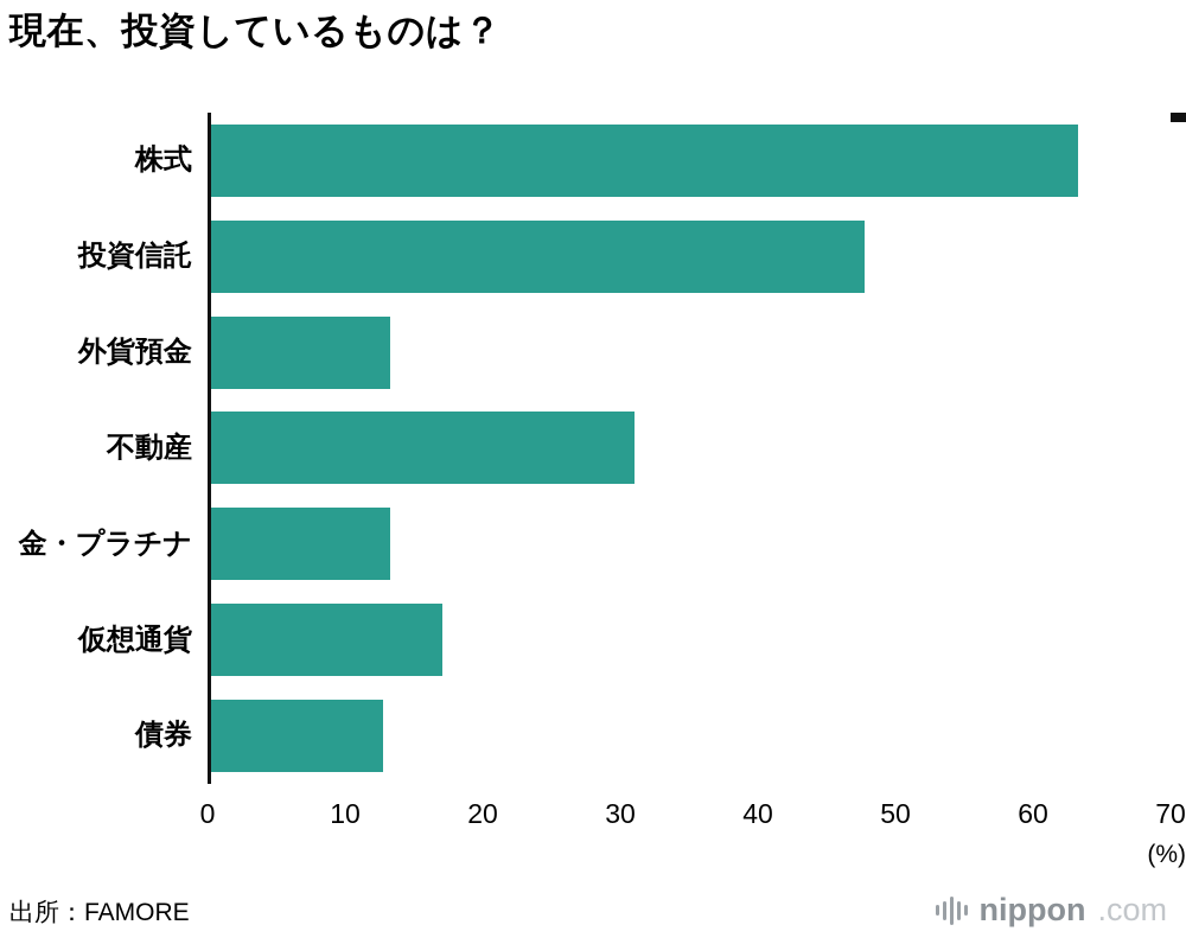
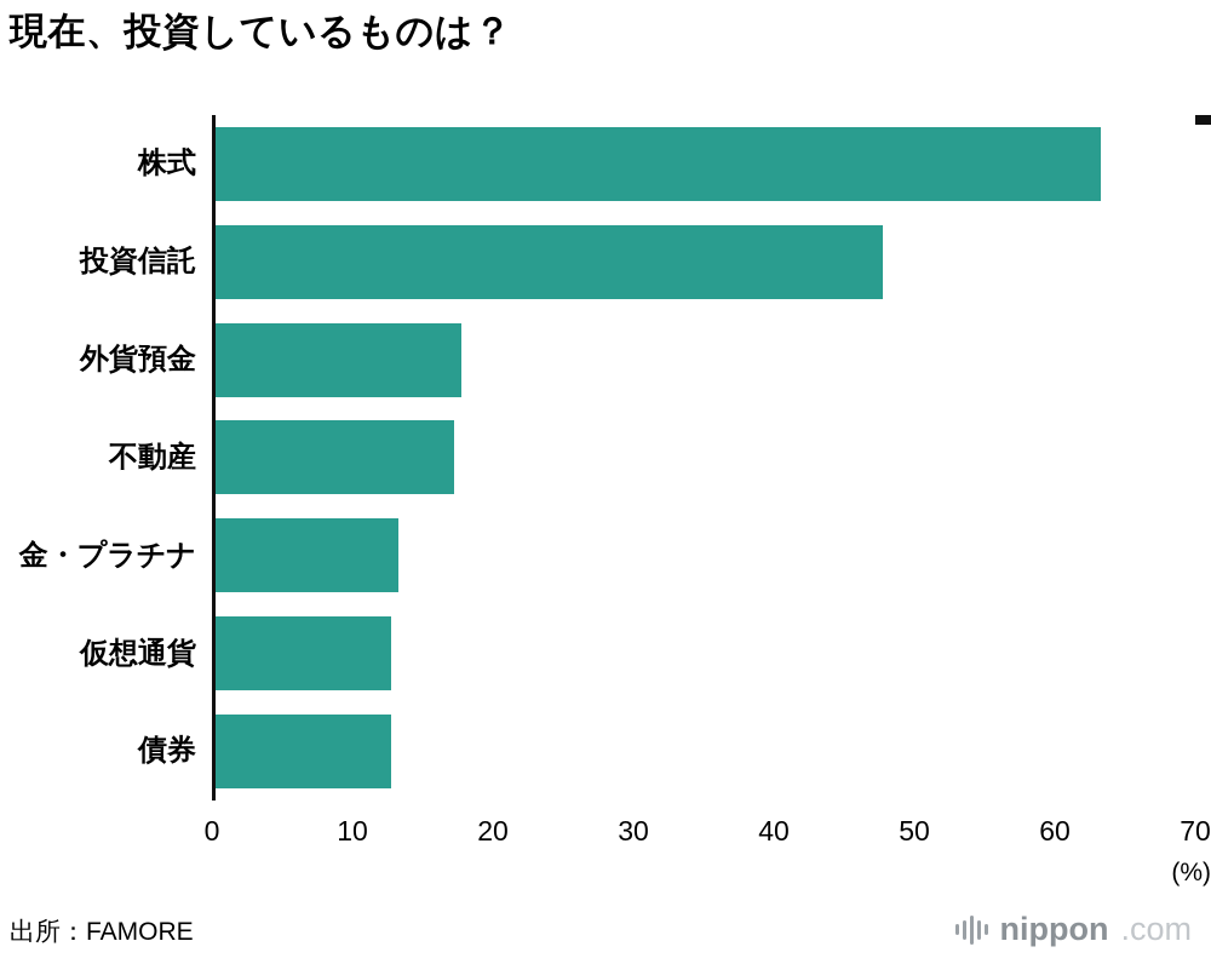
外貨預金: 13.0 -> 17.5
不動産: 30.8 -> 17.0
仮想通貨: 16.8 -> 12.5
